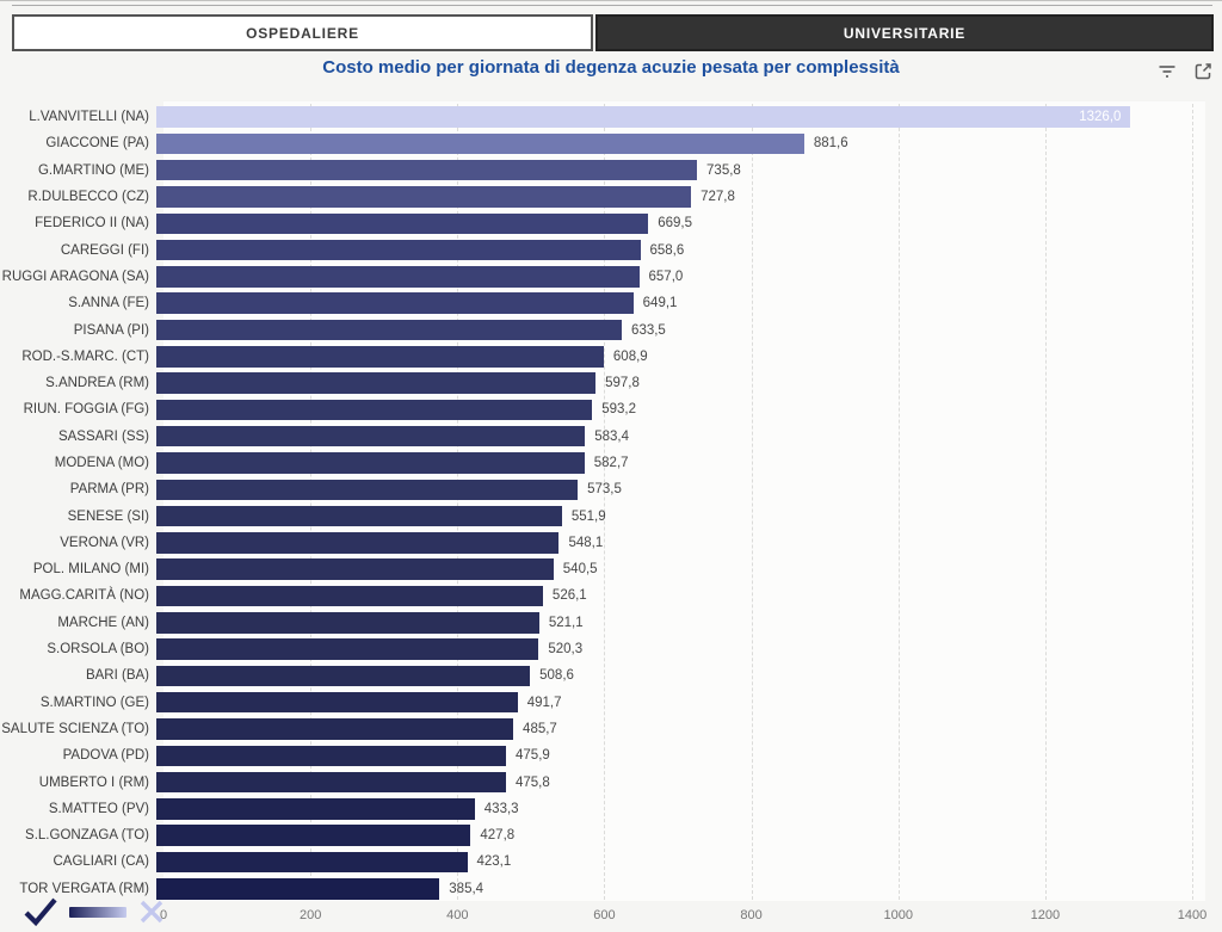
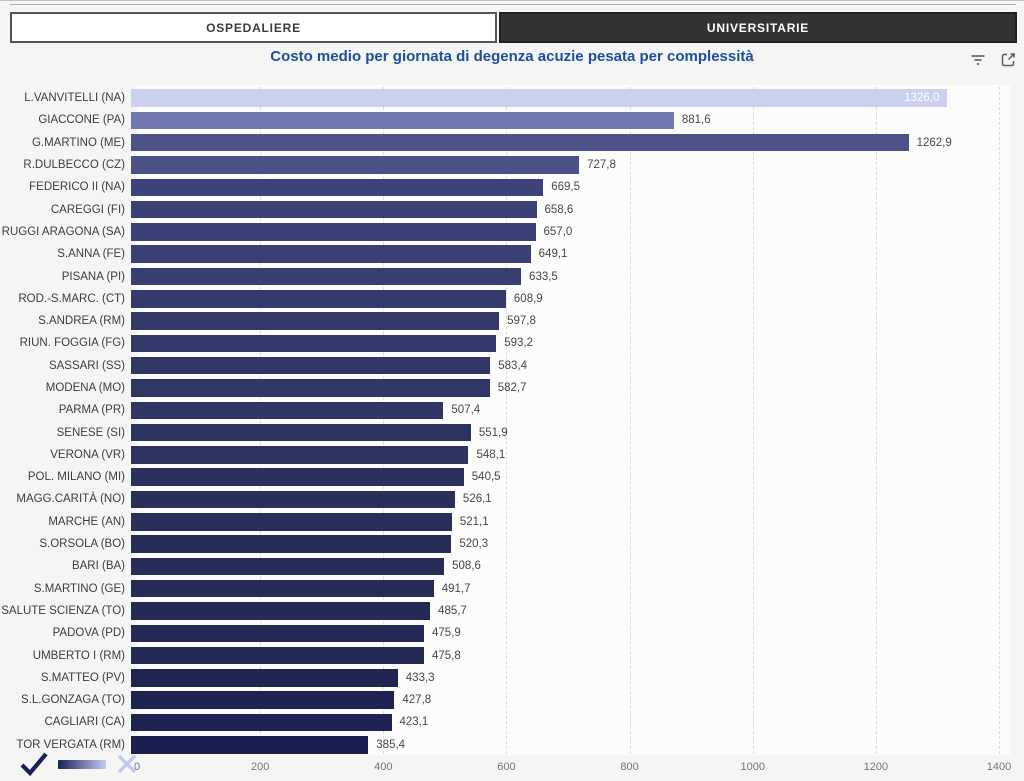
G.MARTINO (ME): 735,8 -> 1262,9
PARMA (PR): 573,5 -> 507,4
